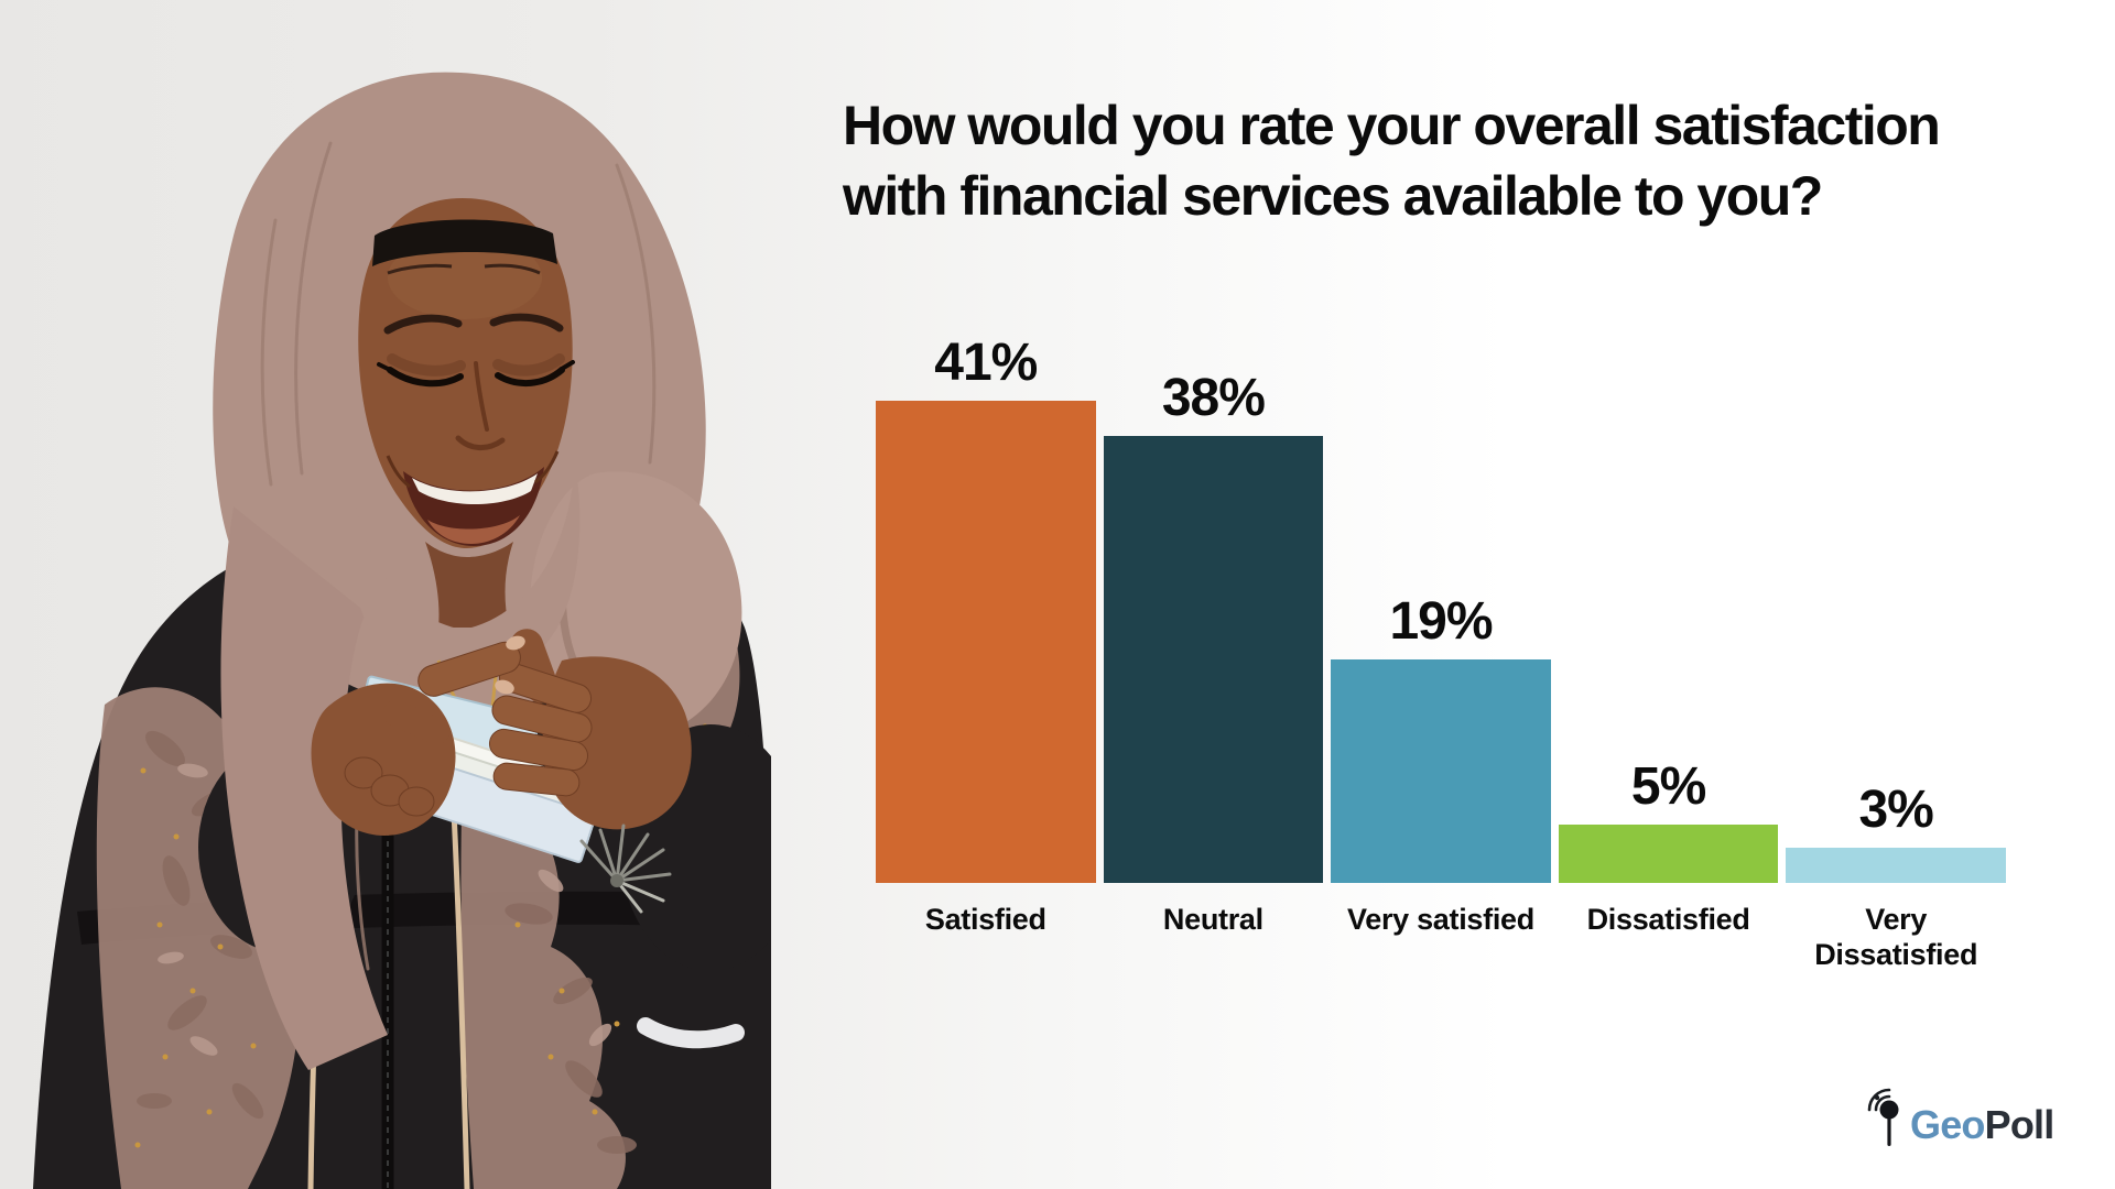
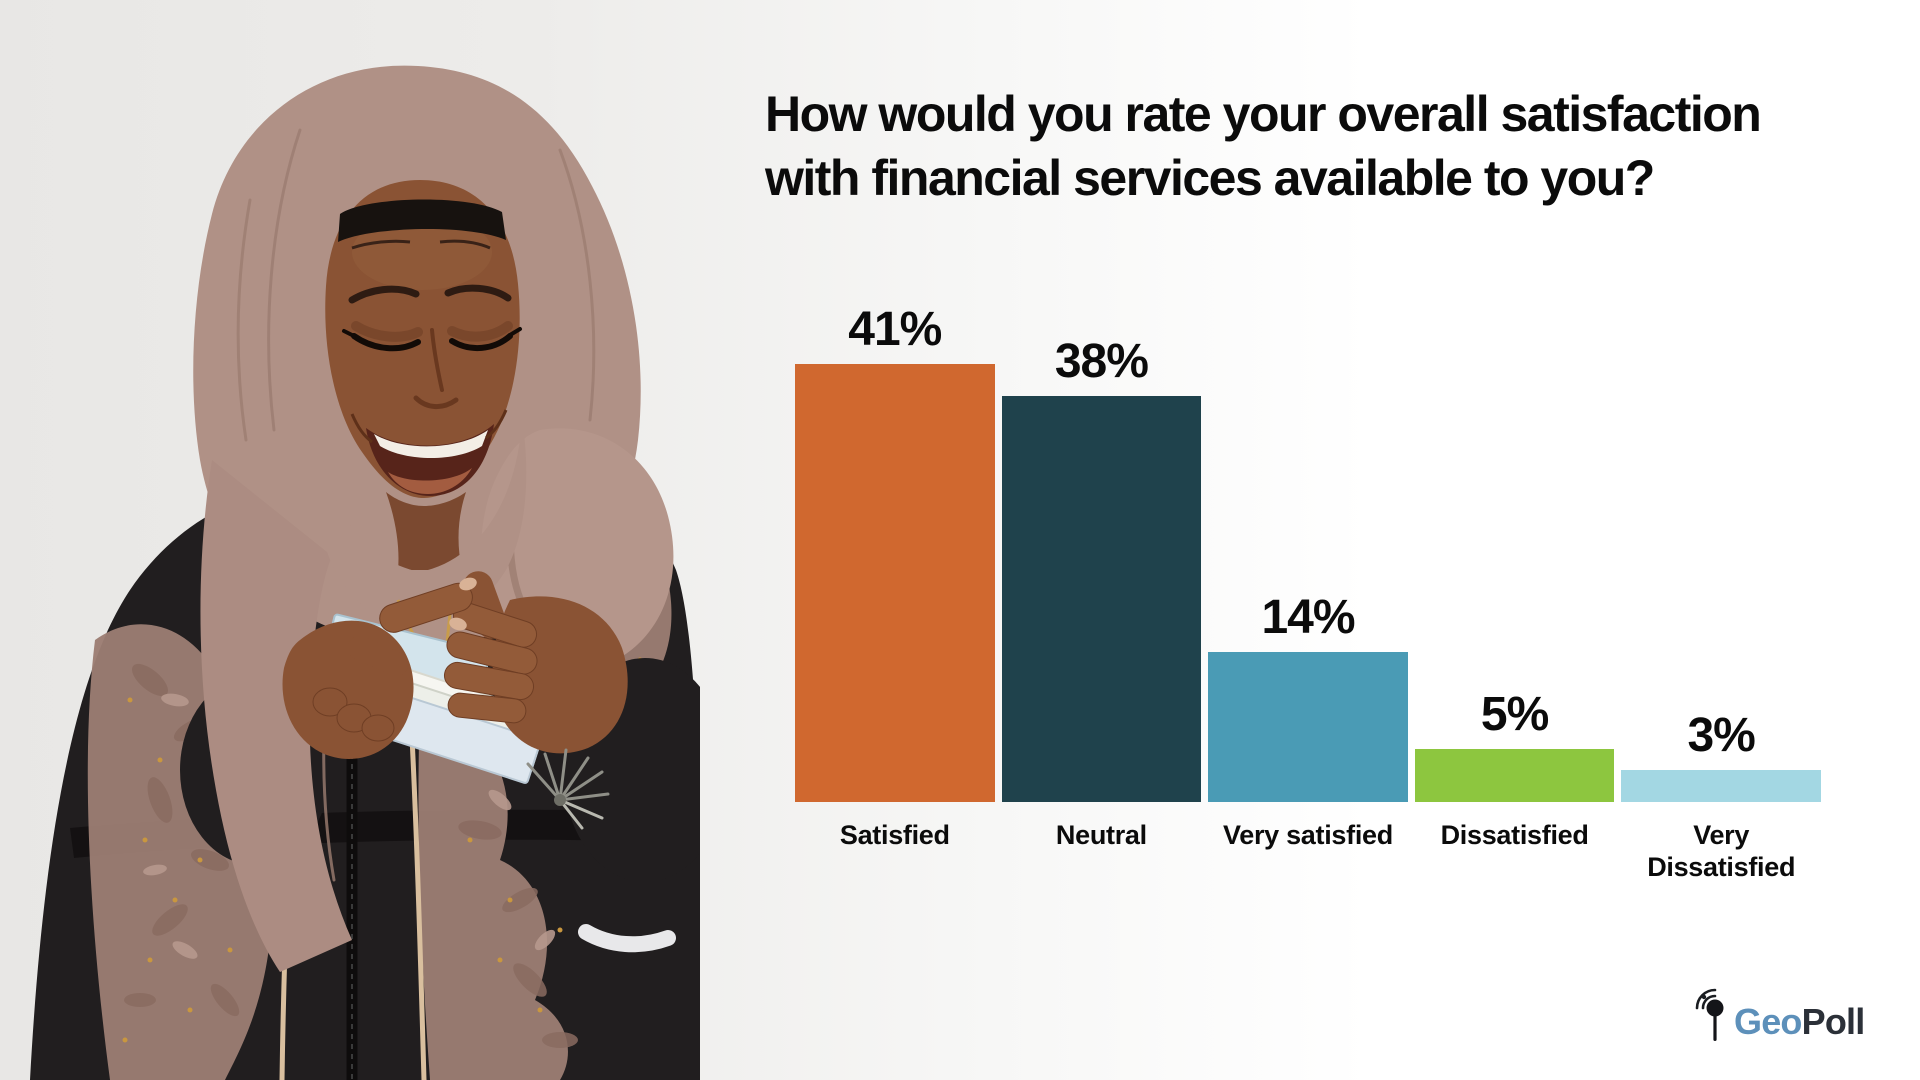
Very satisfied: 19% -> 14%
